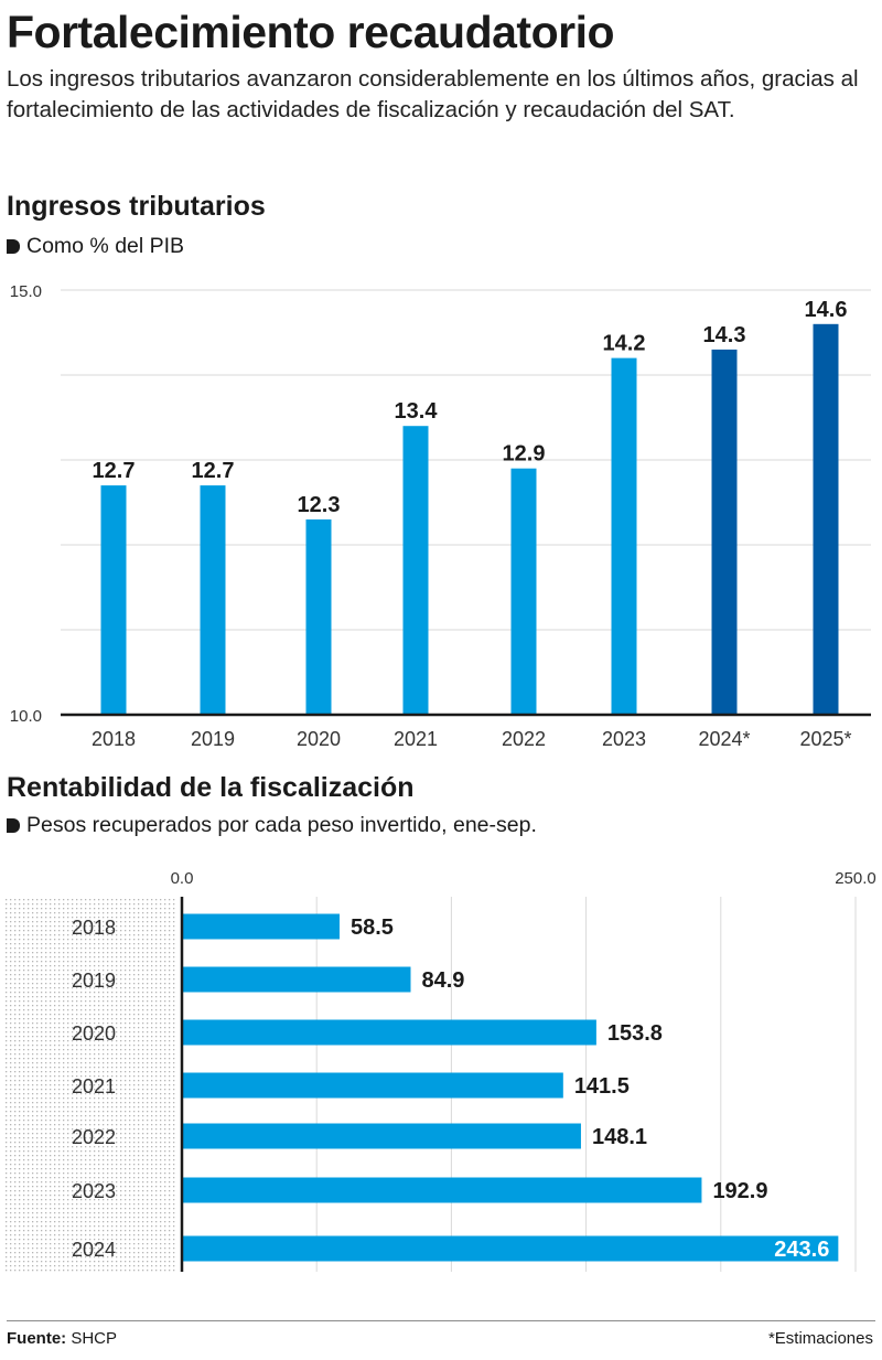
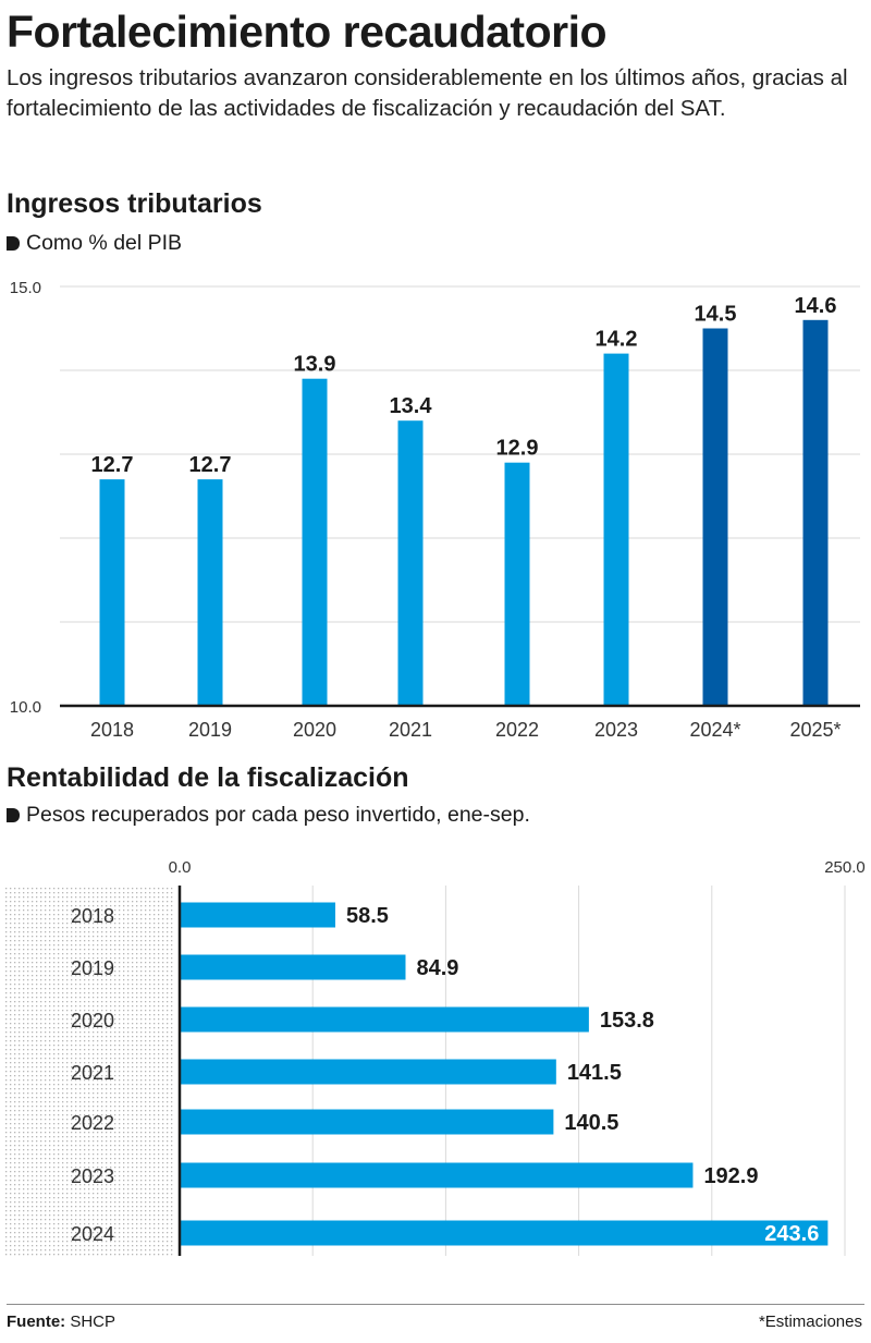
Ingresos tributarios/2020: 12.3 -> 13.9
Ingresos tributarios/2024*: 14.3 -> 14.5
Rentabilidad de la fiscalización/2022: 148.1 -> 140.5
